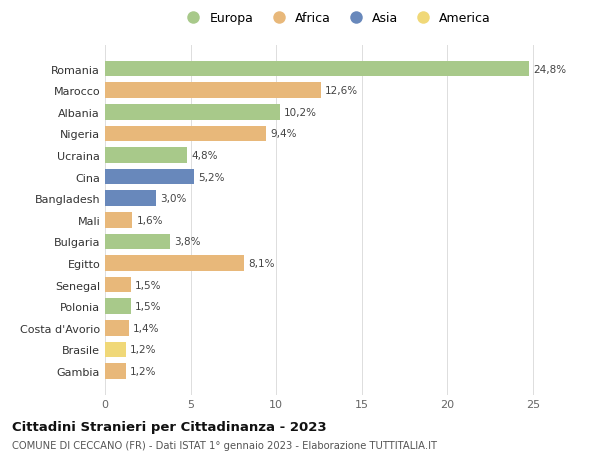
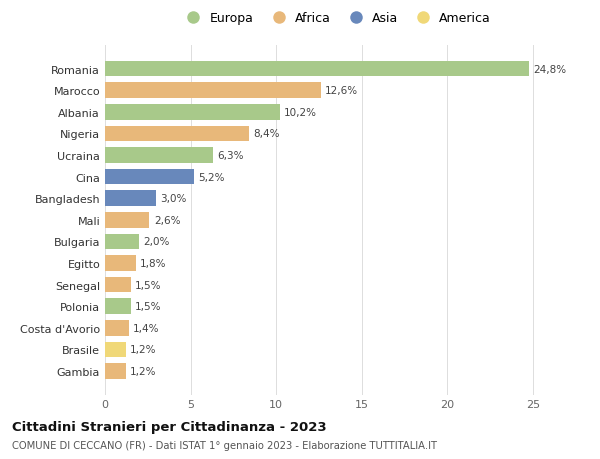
Nigeria: 9,4% -> 8,4%
Ucraina: 4,8% -> 6,3%
Mali: 1,6% -> 2,6%
Bulgaria: 3,8% -> 2,0%
Egitto: 8,1% -> 1,8%
